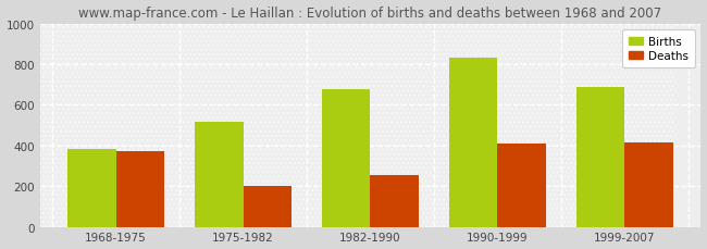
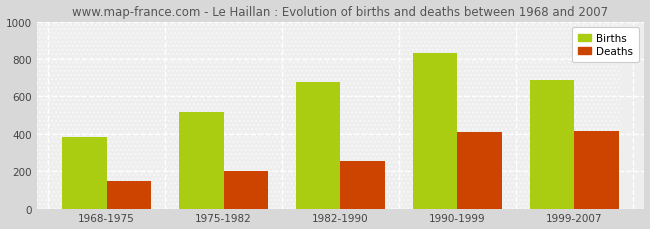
Deaths/1968-1975: 370 -> 150
